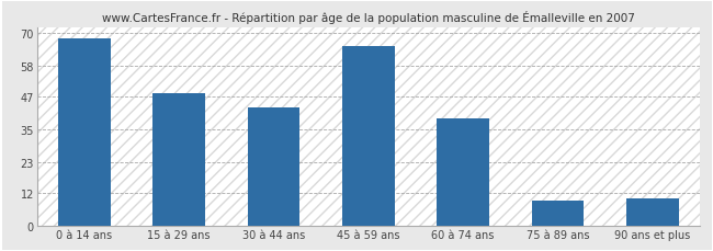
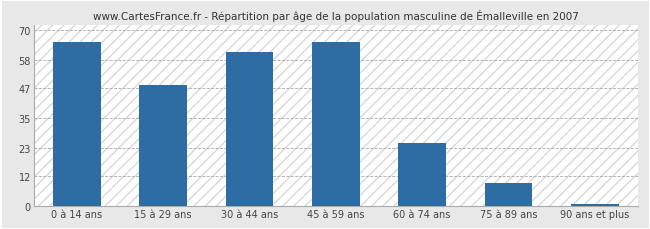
0 à 14 ans: 68 -> 65
30 à 44 ans: 43 -> 61
60 à 74 ans: 39 -> 25
90 ans et plus: 10 -> 1
